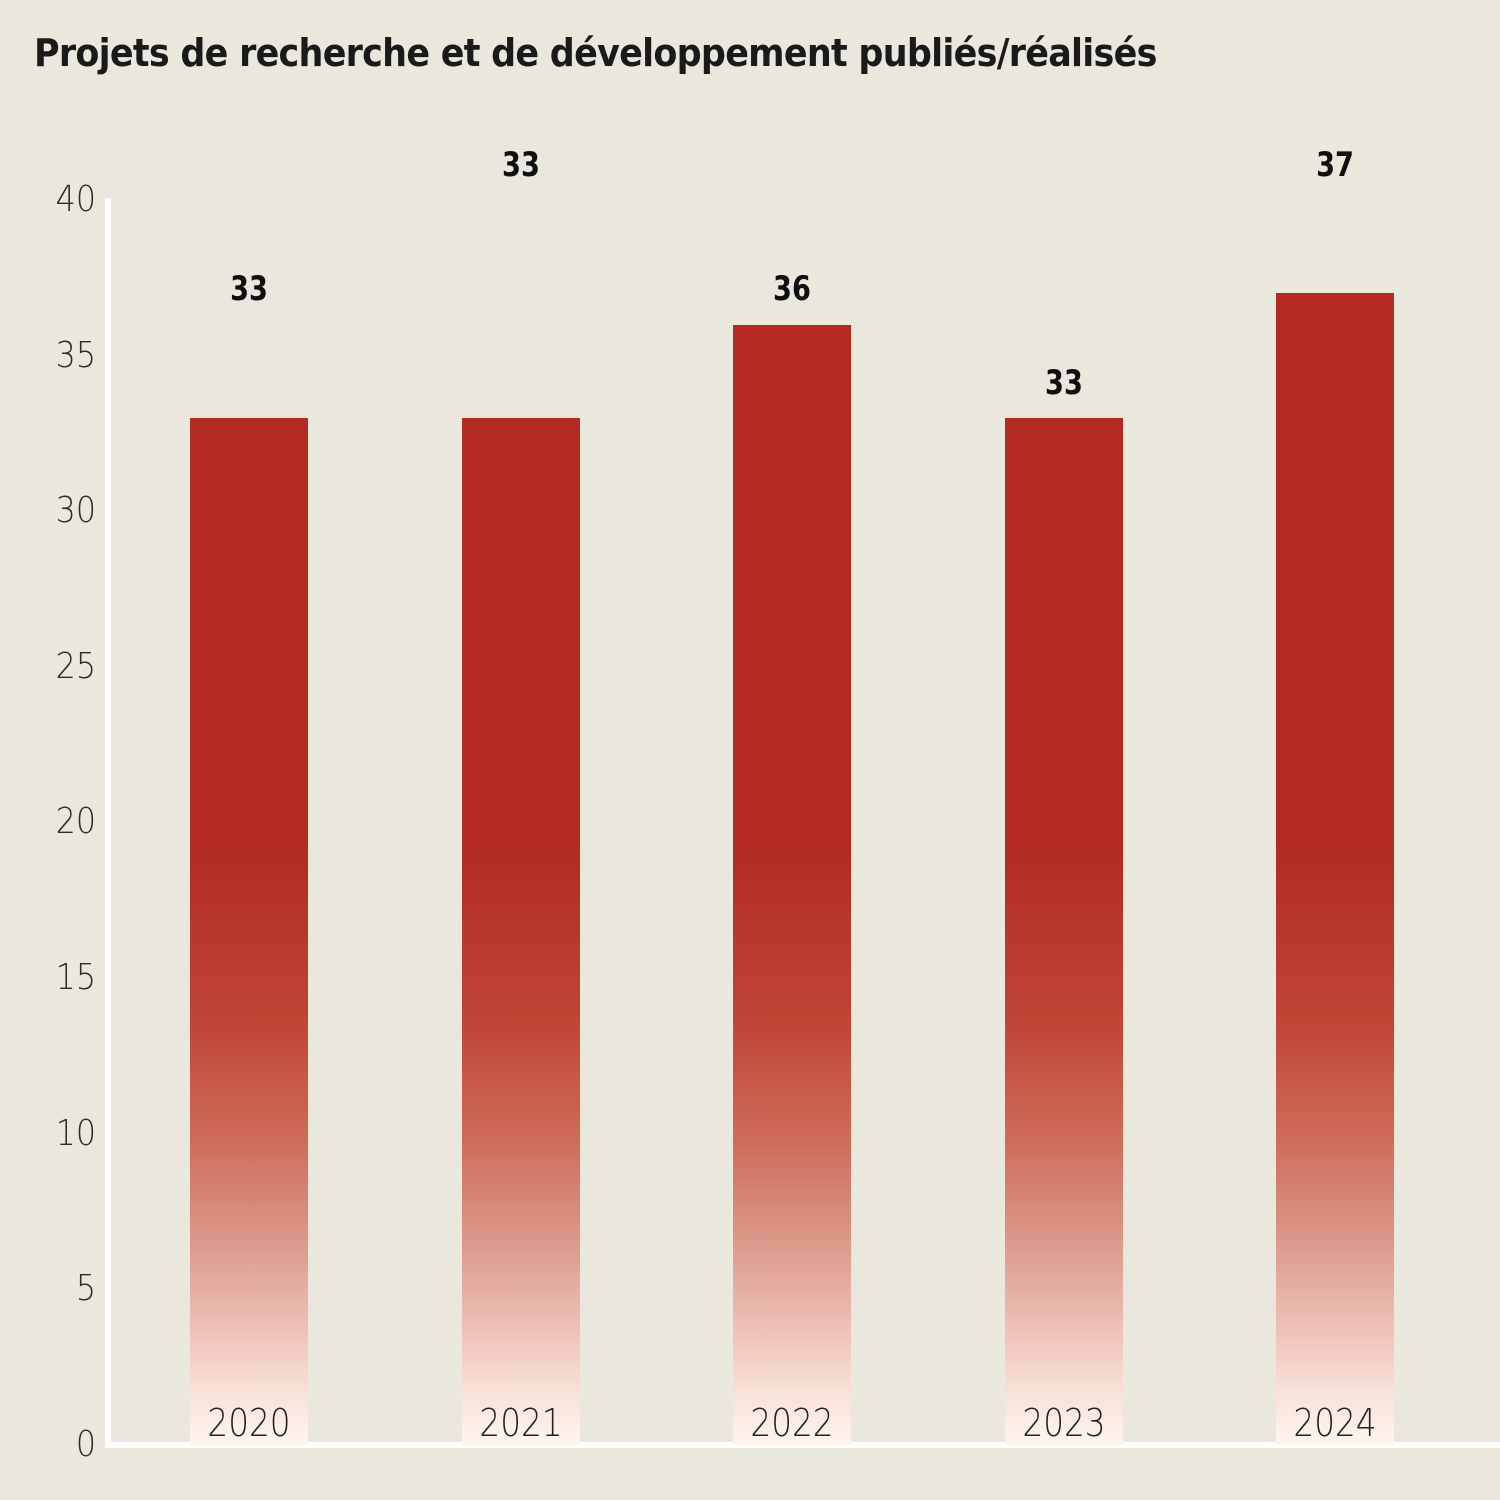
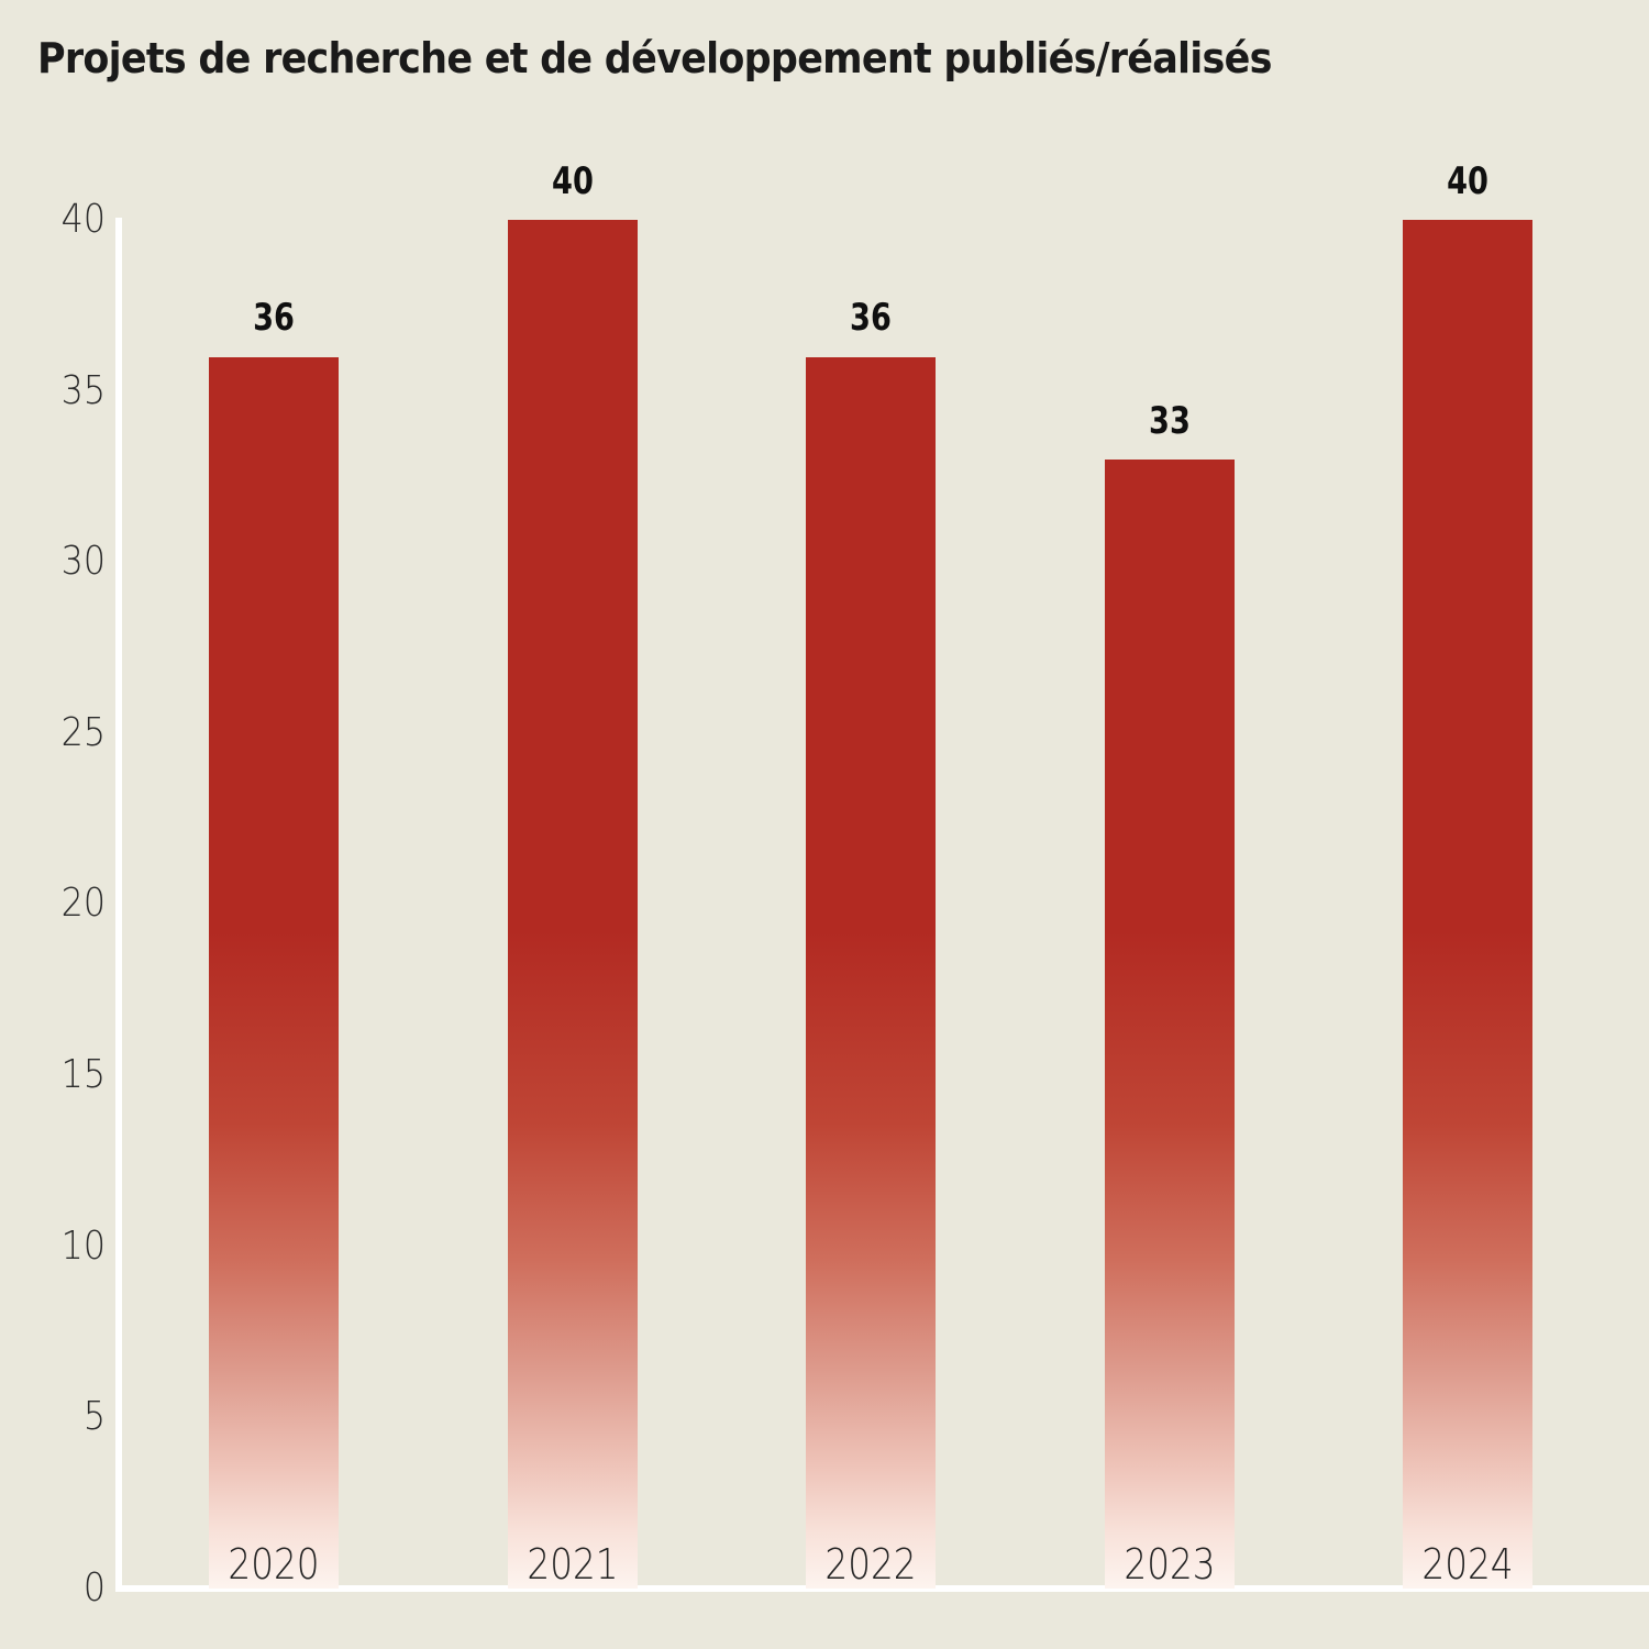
2020: 33 -> 36
2021: 33 -> 40
2024: 37 -> 40
